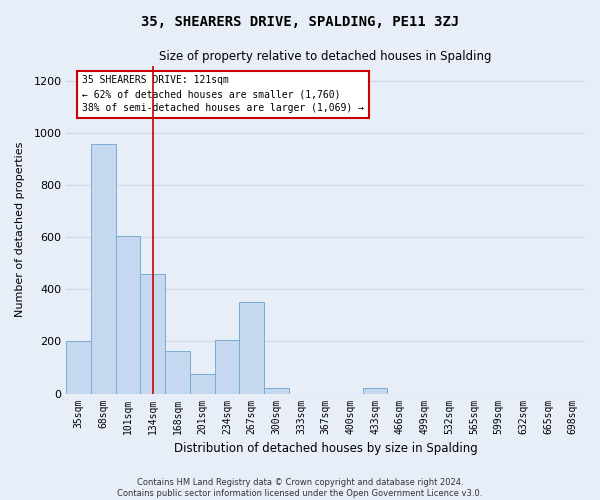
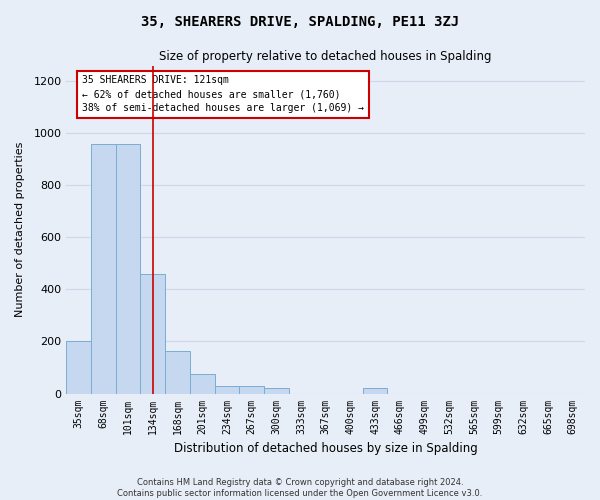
101sqm: 605 -> 960
234sqm: 205 -> 30
267sqm: 350 -> 30
